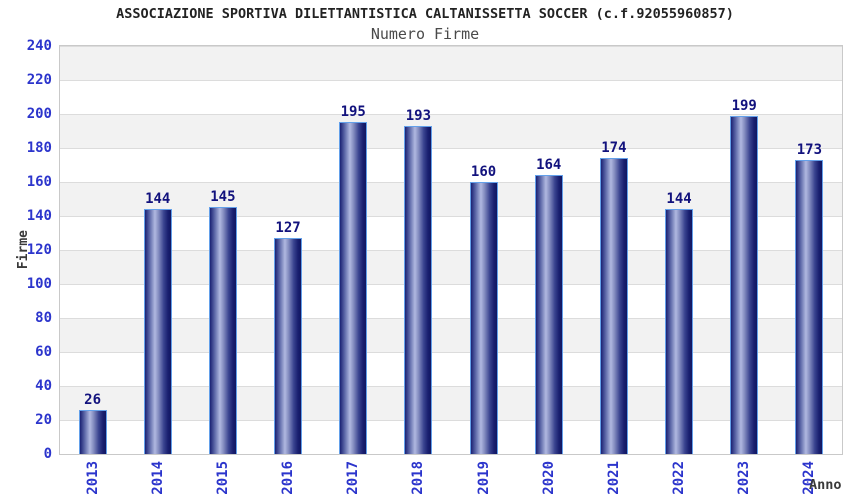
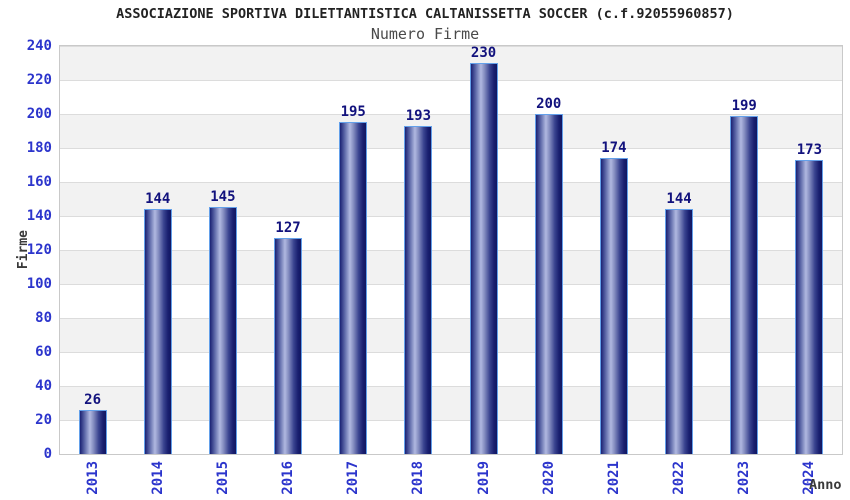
2019: 160 -> 230
2020: 164 -> 200
